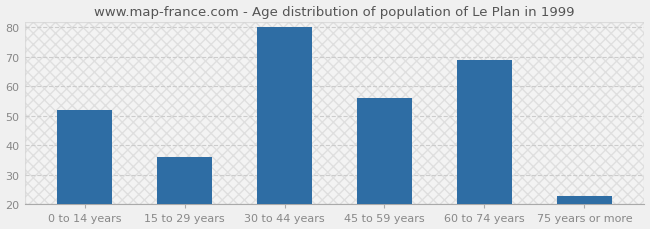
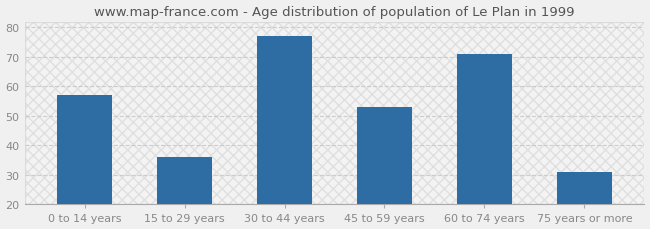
0 to 14 years: 52 -> 57
30 to 44 years: 80 -> 77
45 to 59 years: 56 -> 53
60 to 74 years: 69 -> 71
75 years or more: 23 -> 31
